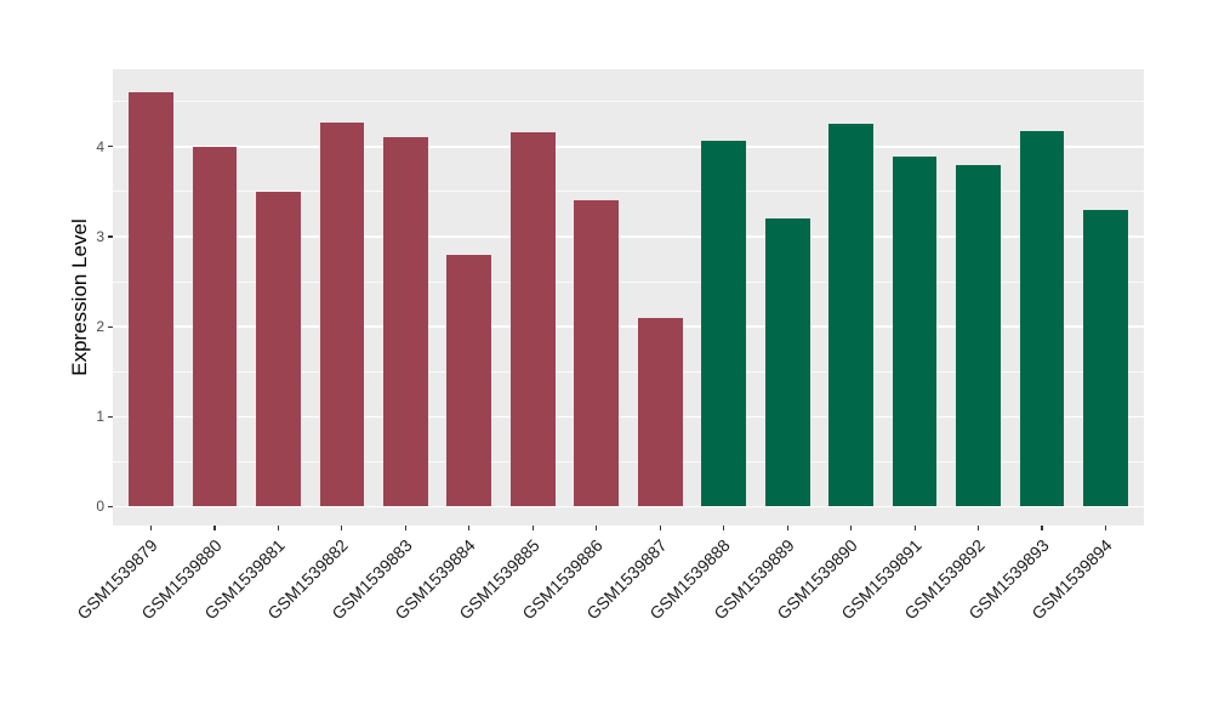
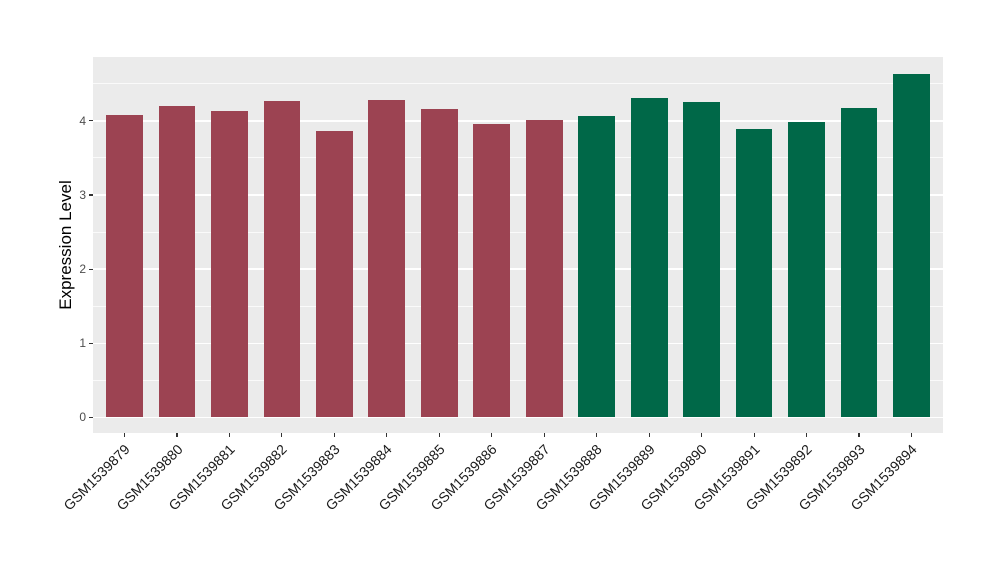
GSM1539879: 4.6 -> 4.1
GSM1539880: 4.0 -> 4.2
GSM1539881: 3.5 -> 4.1
GSM1539883: 4.1 -> 3.9
GSM1539884: 2.8 -> 4.3
GSM1539886: 3.4 -> 4.0
GSM1539887: 2.1 -> 4.0
GSM1539889: 3.2 -> 4.3
GSM1539892: 3.8 -> 4.0
GSM1539894: 3.3 -> 4.6
